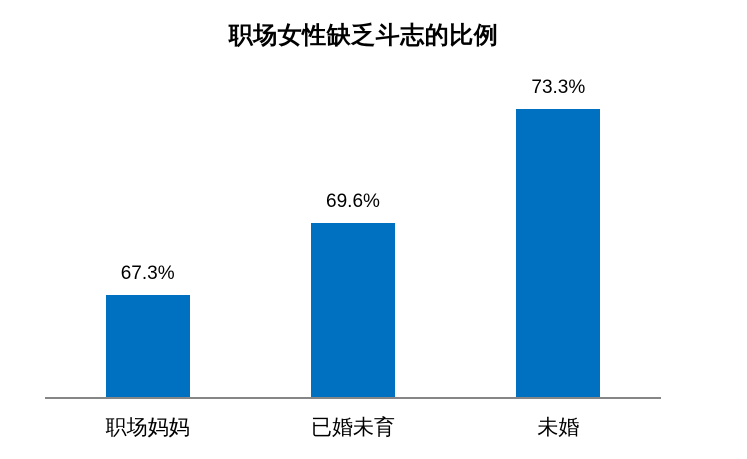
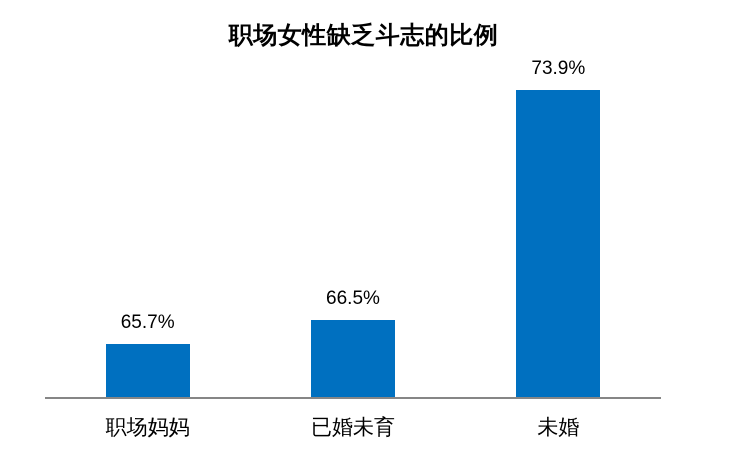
职场妈妈: 67.3% -> 65.7%
已婚未育: 69.6% -> 66.5%
未婚: 73.3% -> 73.9%
